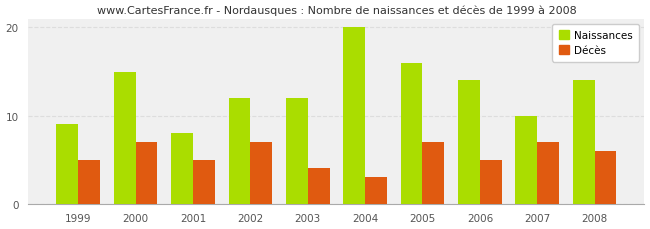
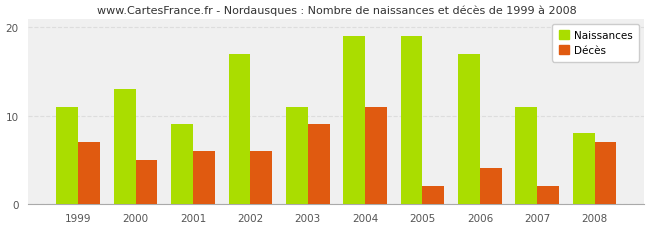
Naissances/1999: 9 -> 11
Décès/1999: 5 -> 7
Naissances/2000: 15 -> 13
Décès/2000: 7 -> 5
Naissances/2001: 8 -> 9
Décès/2001: 5 -> 6
Naissances/2002: 12 -> 17
Décès/2002: 7 -> 6
Naissances/2003: 12 -> 11
Décès/2003: 4 -> 9
Naissances/2004: 20 -> 19
Décès/2004: 3 -> 11
Naissances/2005: 16 -> 19
Décès/2005: 7 -> 2
Naissances/2006: 14 -> 17
Décès/2006: 5 -> 4
Naissances/2007: 10 -> 11
Décès/2007: 7 -> 2
Naissances/2008: 14 -> 8
Décès/2008: 6 -> 7
